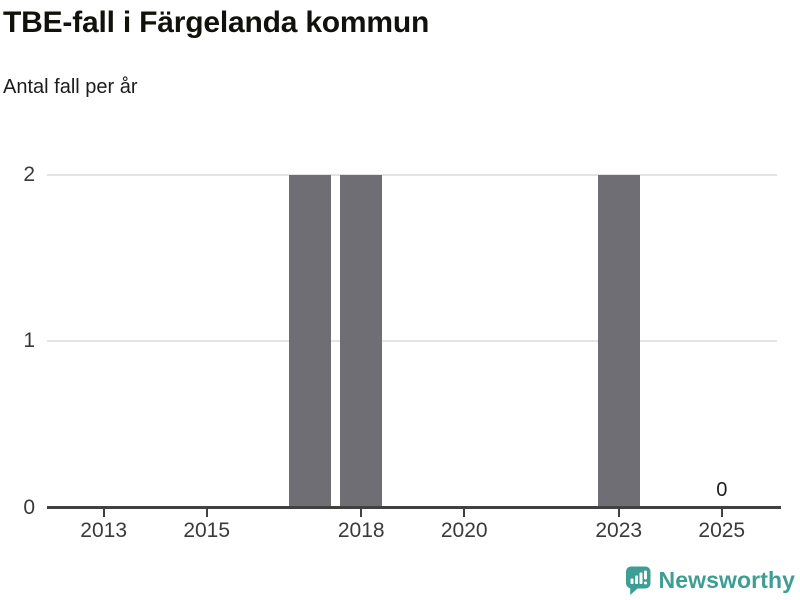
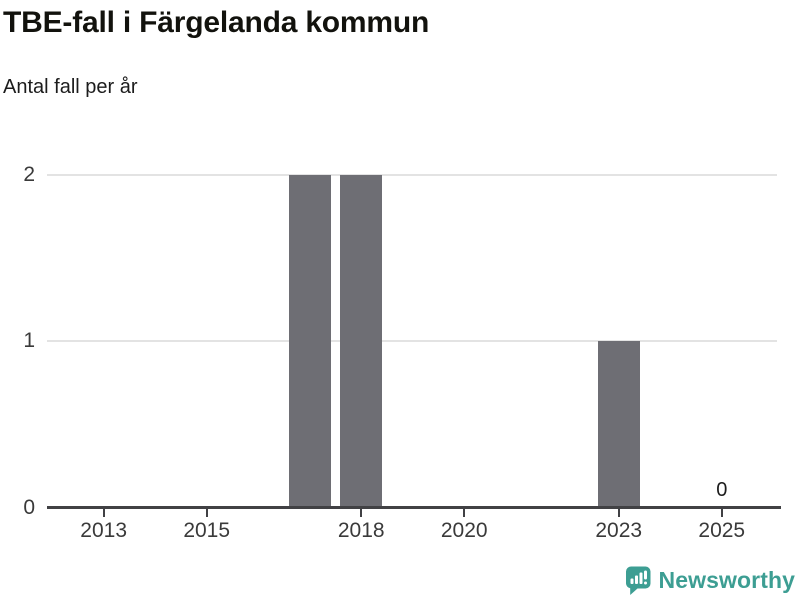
2023: 2 -> 1
